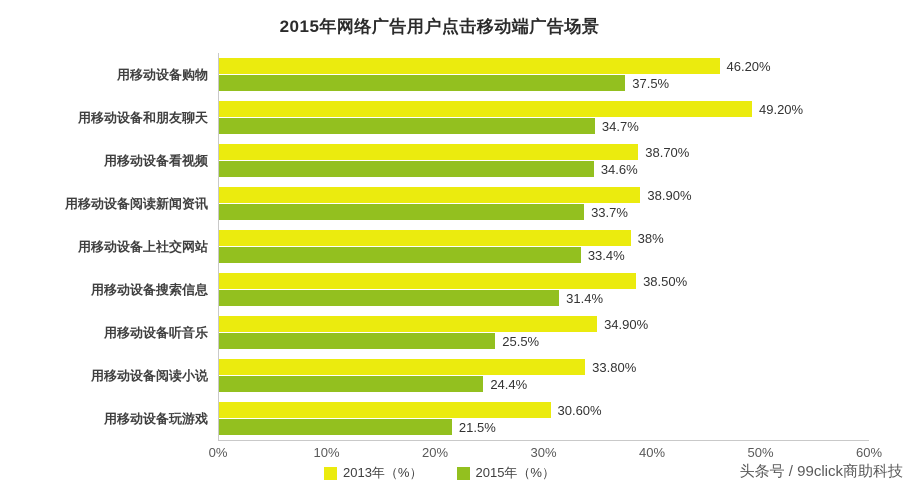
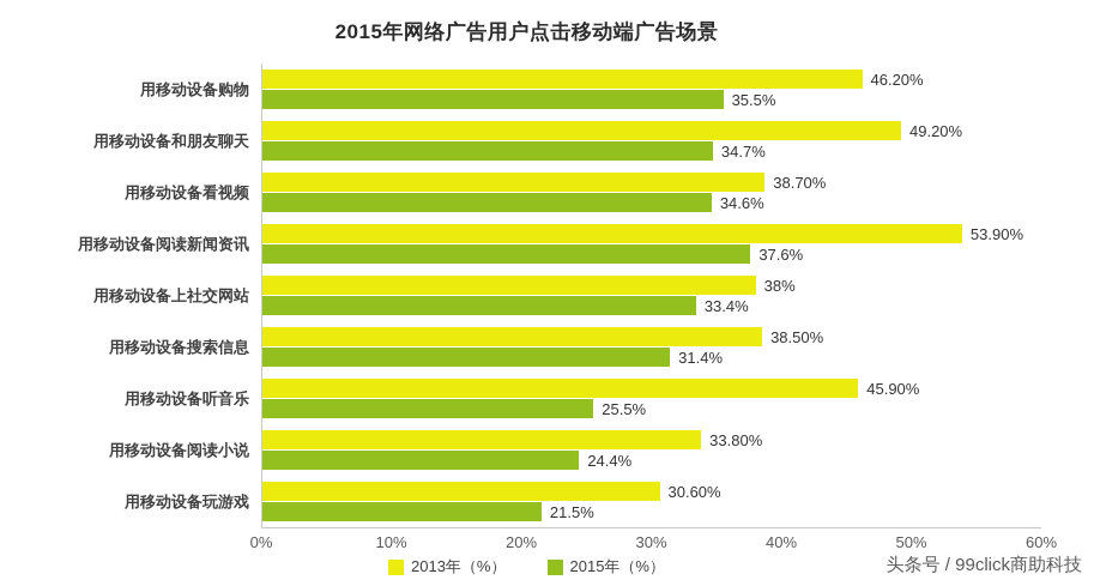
2015年（%）/用移动设备购物: 37.5% -> 35.5%
2013年（%）/用移动设备阅读新闻资讯: 38.90% -> 53.90%
2015年（%）/用移动设备阅读新闻资讯: 33.7% -> 37.6%
2013年（%）/用移动设备听音乐: 34.90% -> 45.90%
